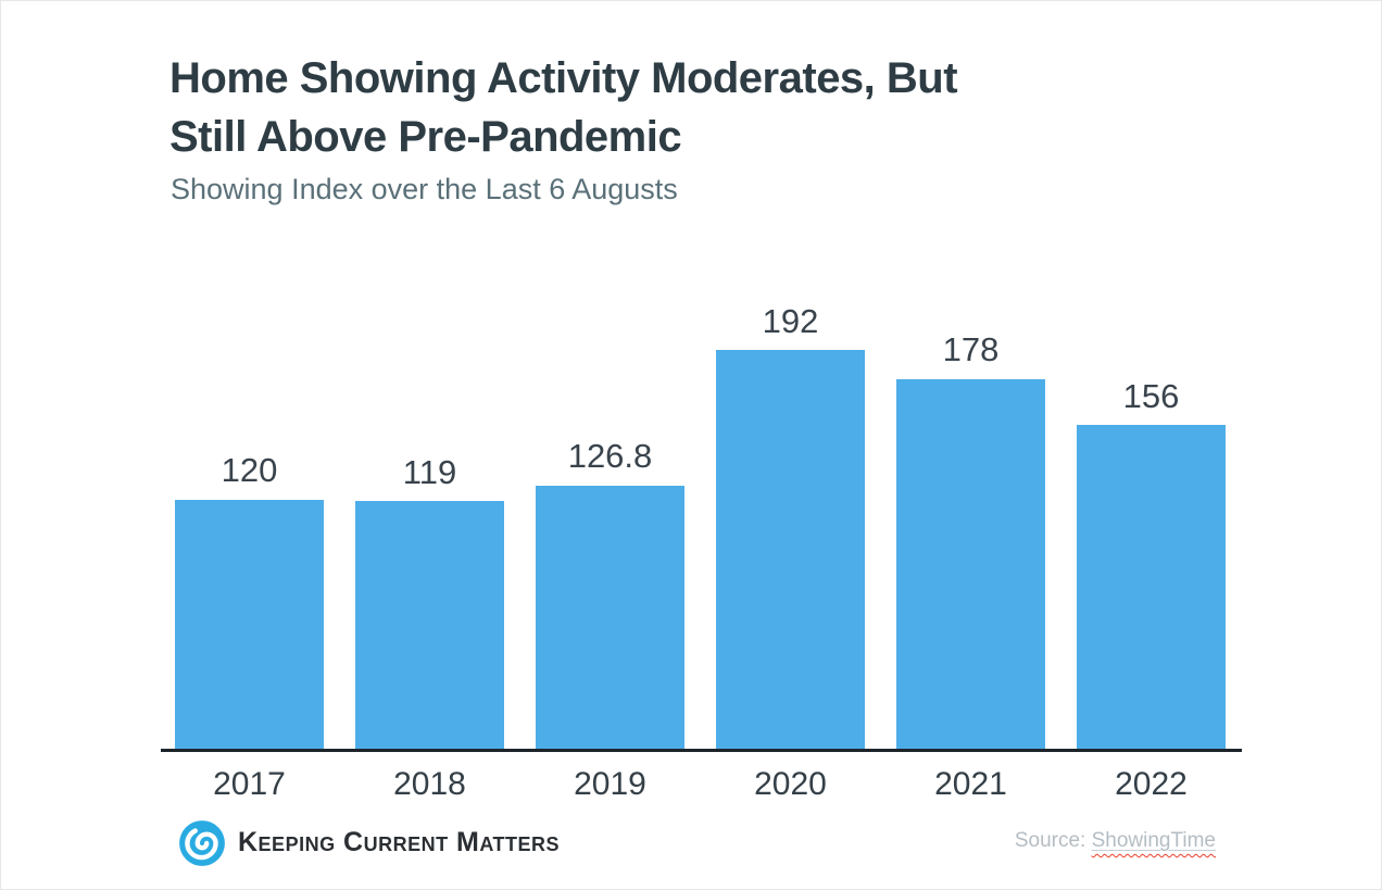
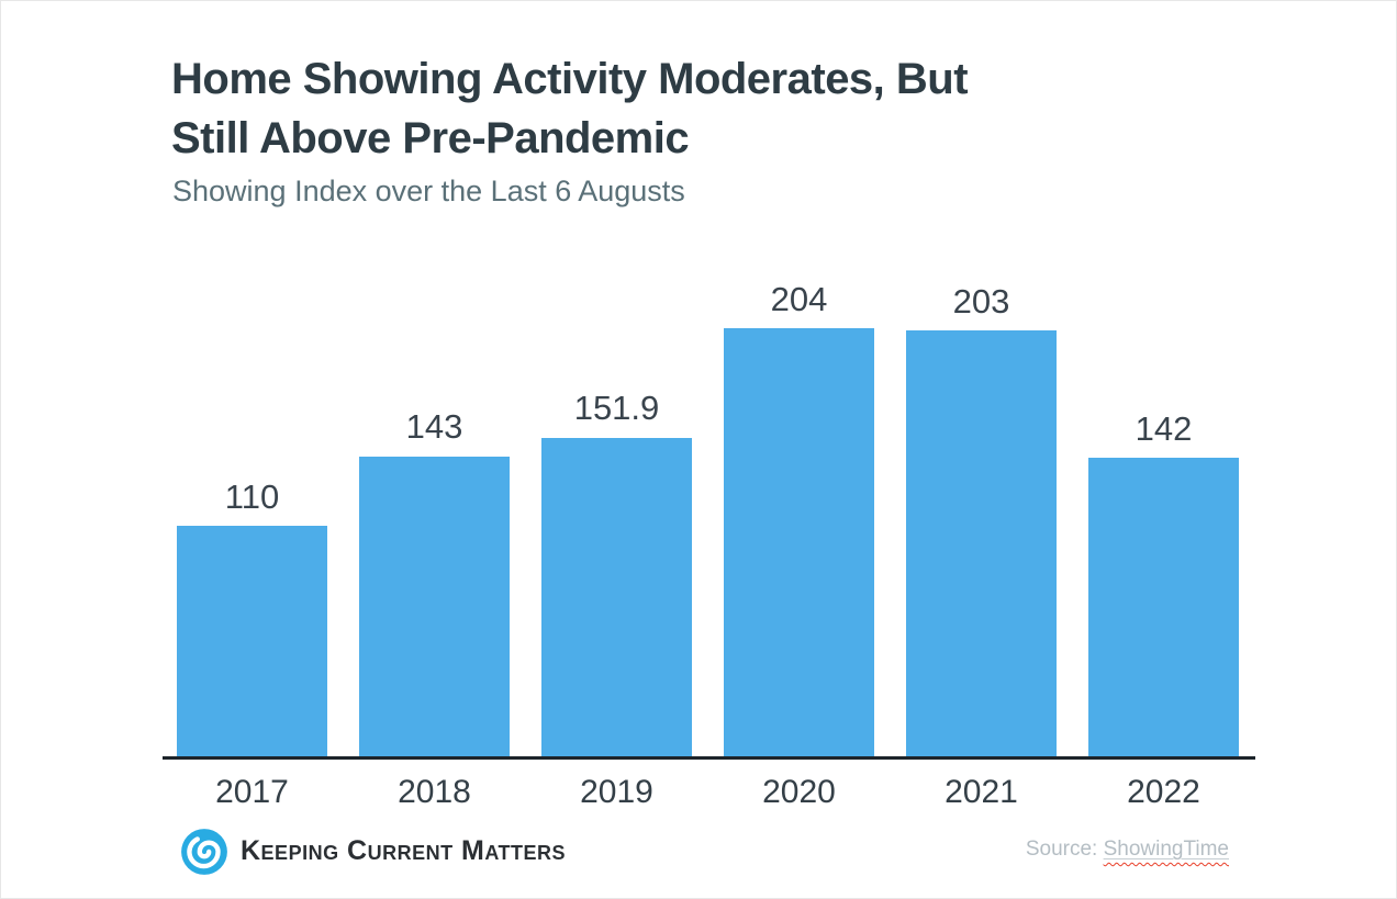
2017: 120 -> 110
2018: 119 -> 143
2019: 126.8 -> 151.9
2020: 192 -> 204
2021: 178 -> 203
2022: 156 -> 142
